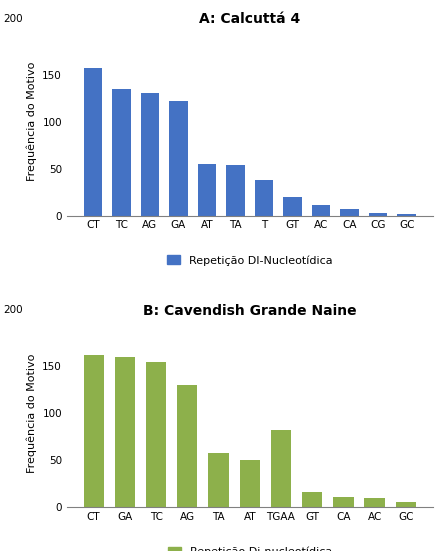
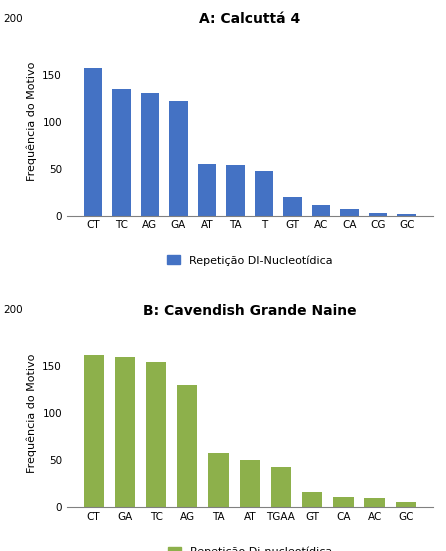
A: Calcuttá 4/T: 38 -> 47
B: Cavendish Grande Naine/TGAA: 82 -> 43
